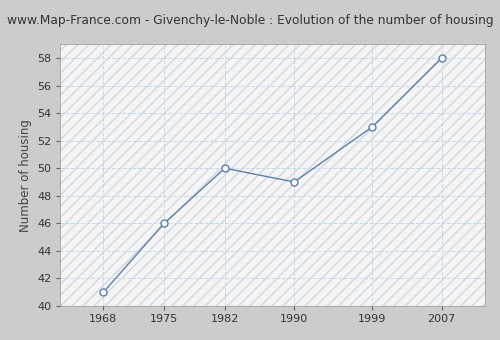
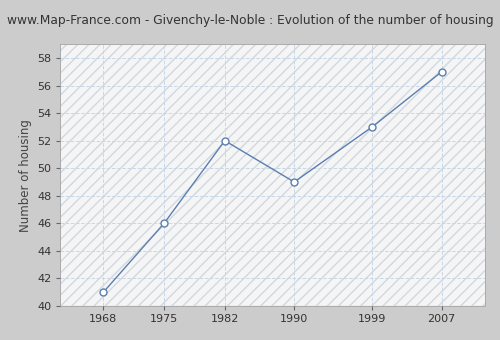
1982: 50 -> 52
2007: 58 -> 57
